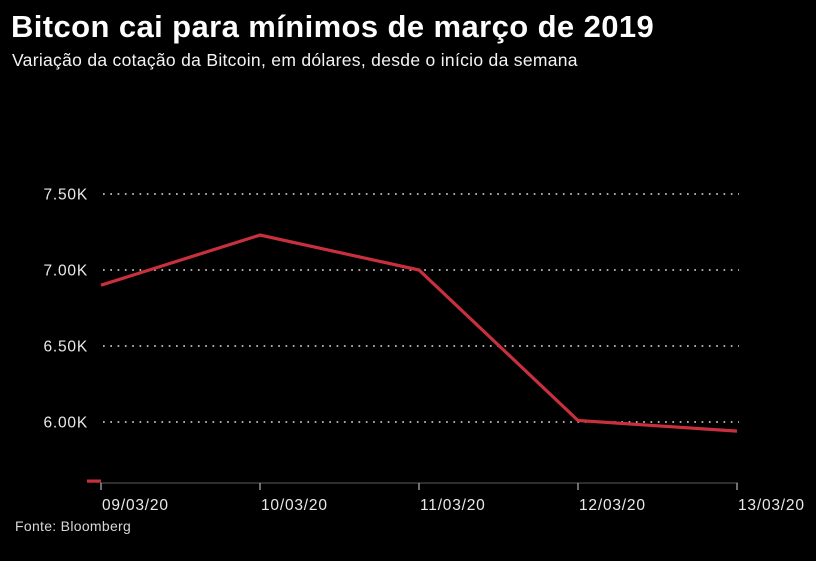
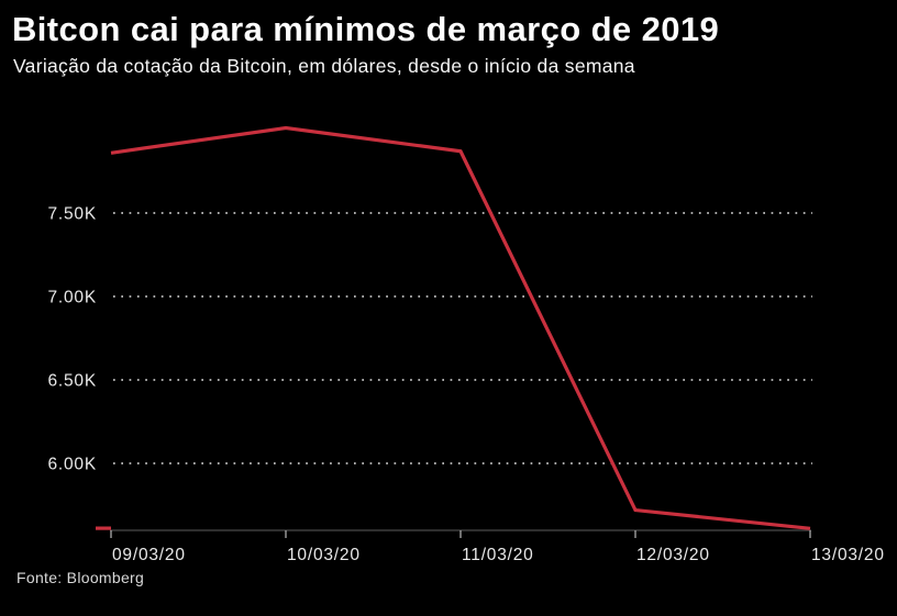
09/03/20: 6.90K -> 7.86K
10/03/20: 7.23K -> 8.01K
11/03/20: 7.00K -> 7.87K
12/03/20: 6.01K -> 5.72K
13/03/20: 5.94K -> 5.61K
